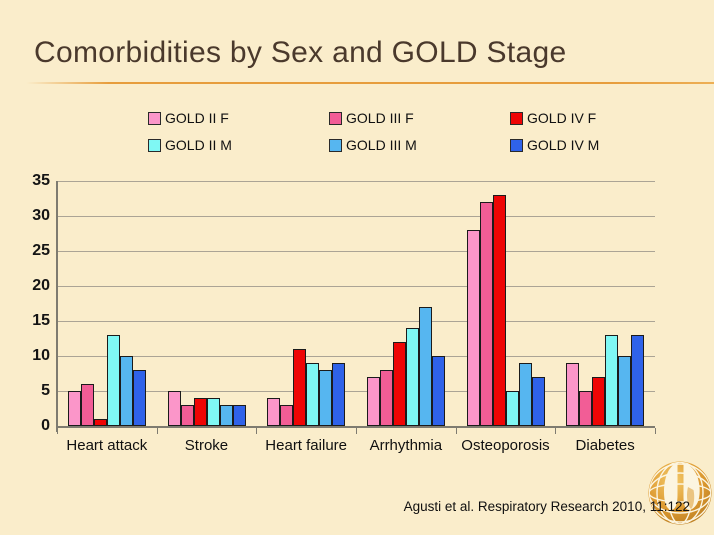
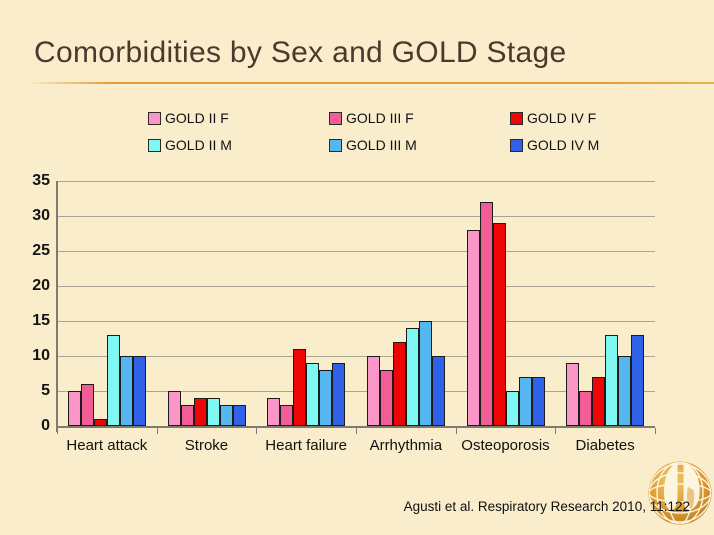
GOLD IV M/Heart attack: 8 -> 10
GOLD II F/Arrhythmia: 7 -> 10
GOLD III M/Arrhythmia: 17 -> 15
GOLD IV F/Osteoporosis: 33 -> 29
GOLD III M/Osteoporosis: 9 -> 7
